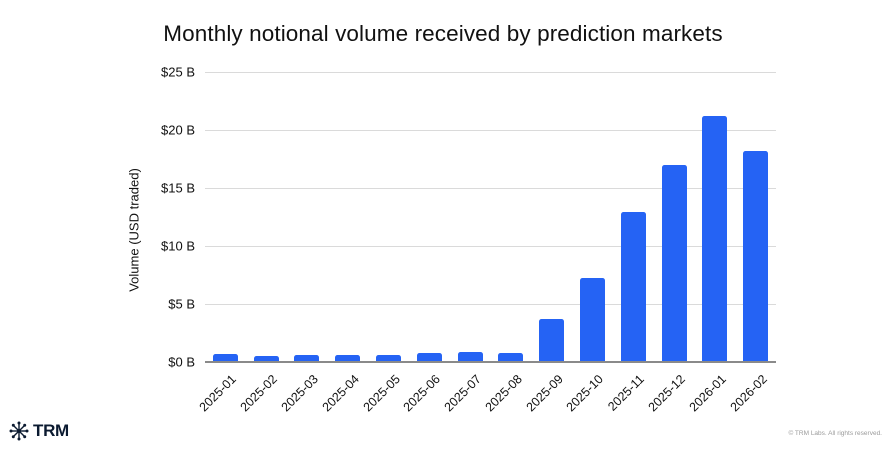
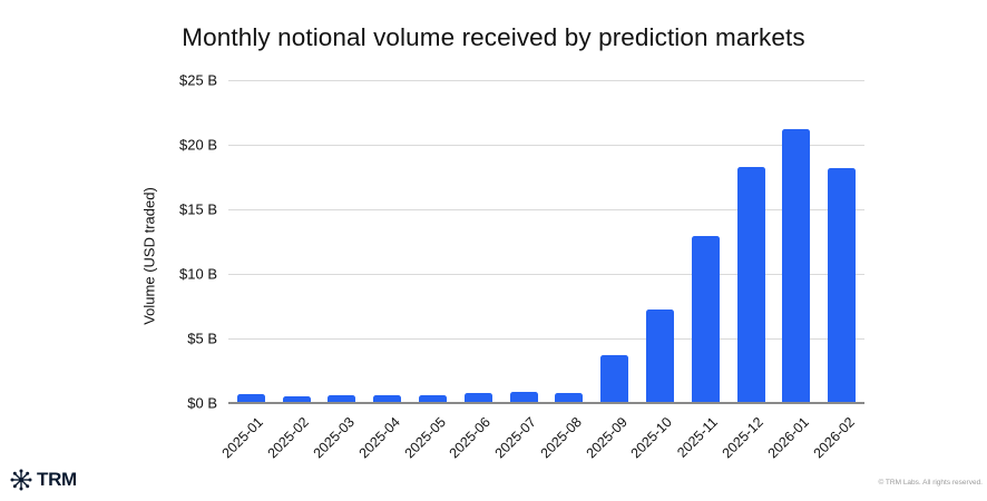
2025-12: $17.0B -> $18.3B
